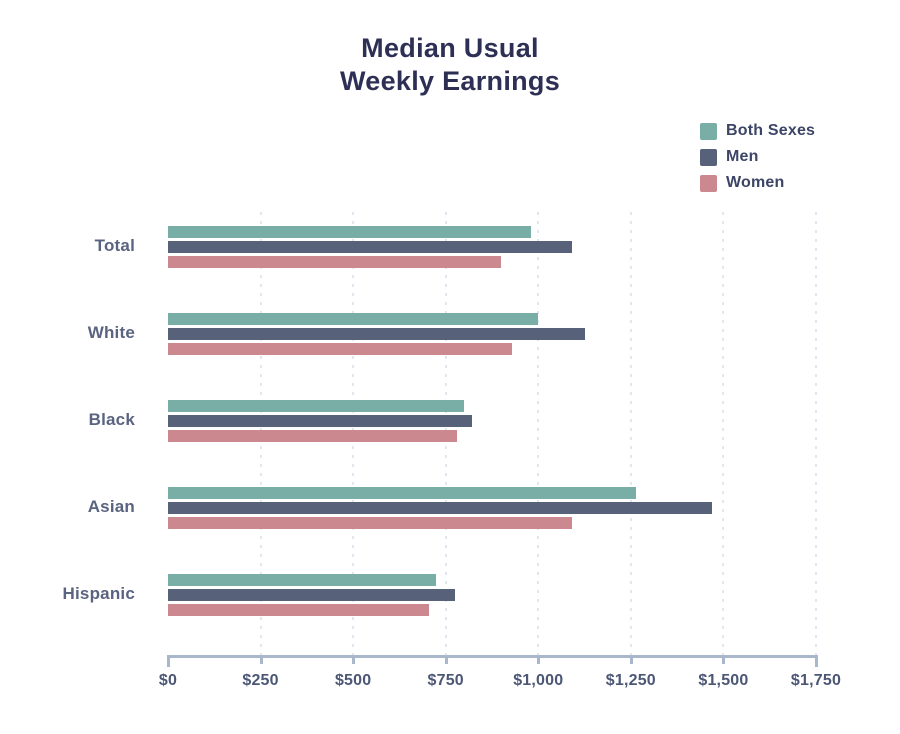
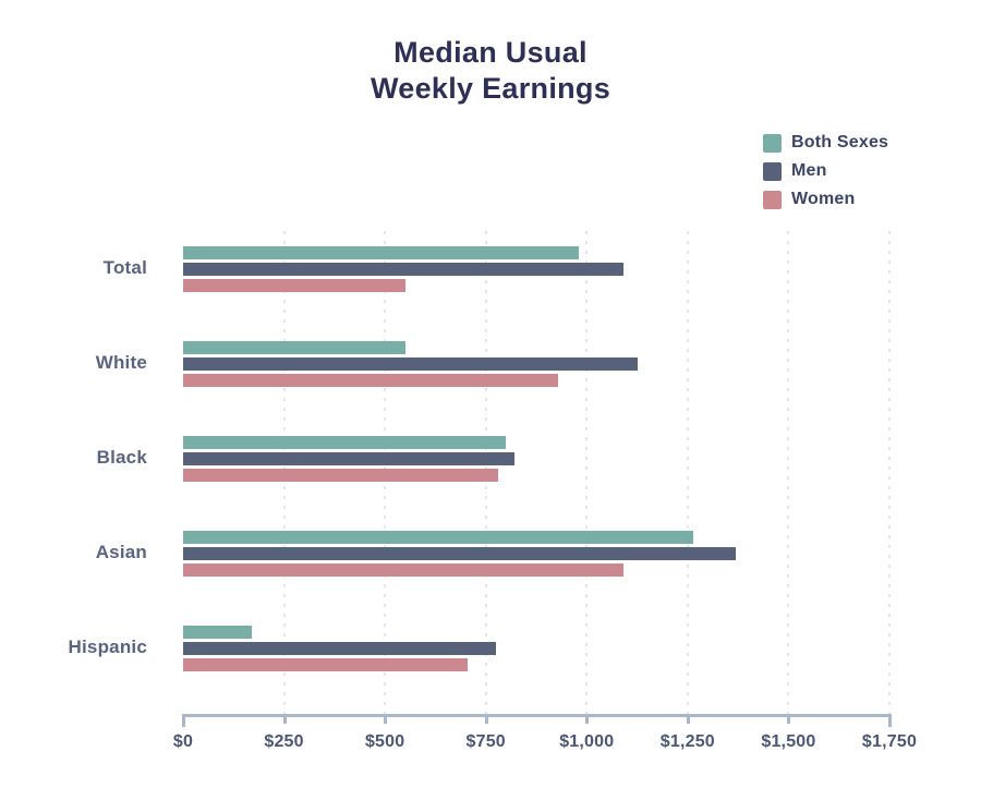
Women/Total: $900 -> $550
Both Sexes/White: $1000 -> $550
Men/Asian: $1470 -> $1370
Both Sexes/Hispanic: $720 -> $170
